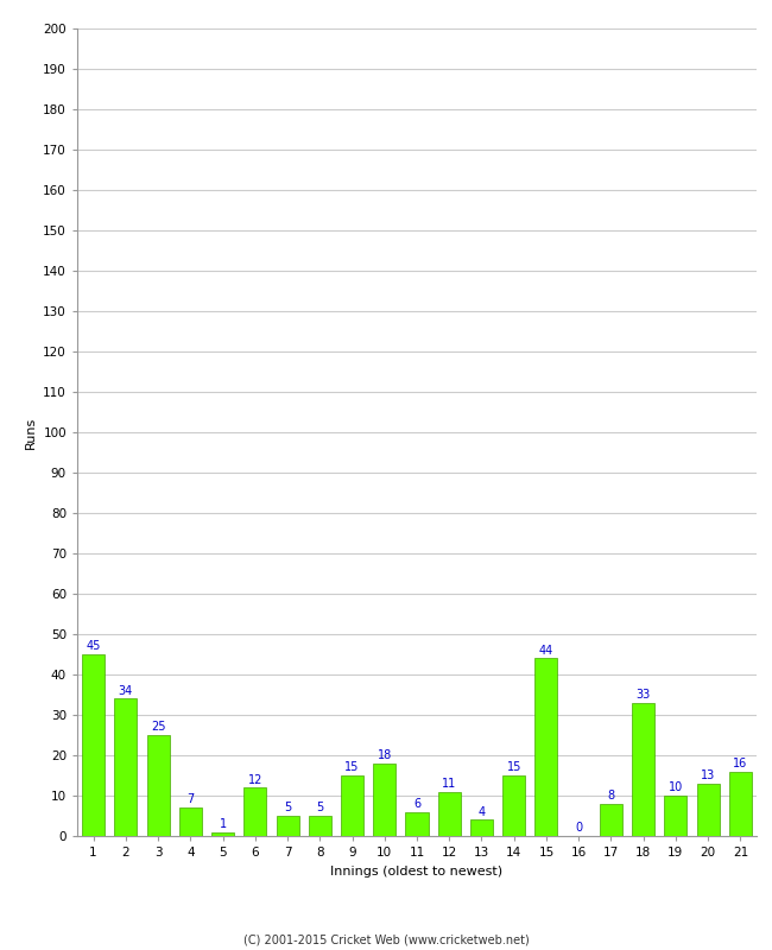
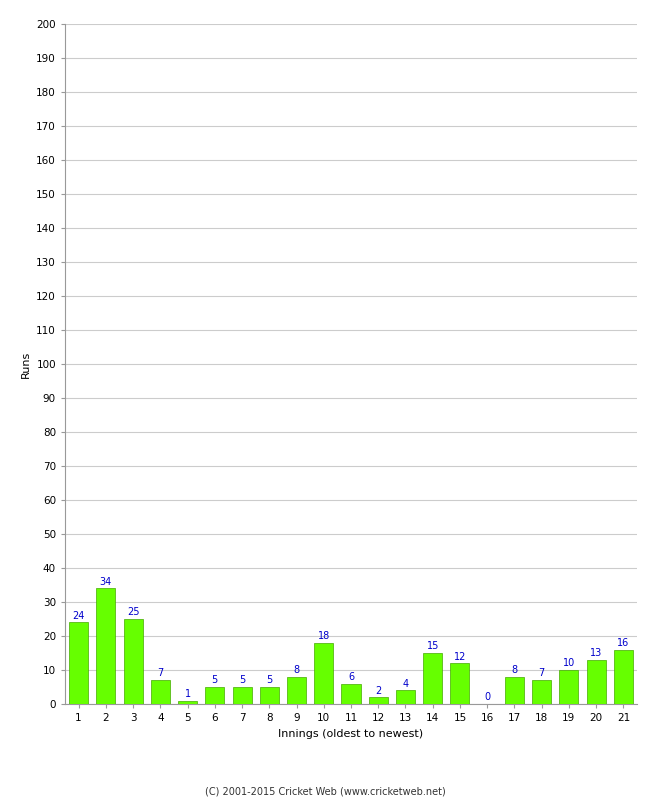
1: 45 -> 24
6: 12 -> 5
9: 15 -> 8
12: 11 -> 2
15: 44 -> 12
18: 33 -> 7
